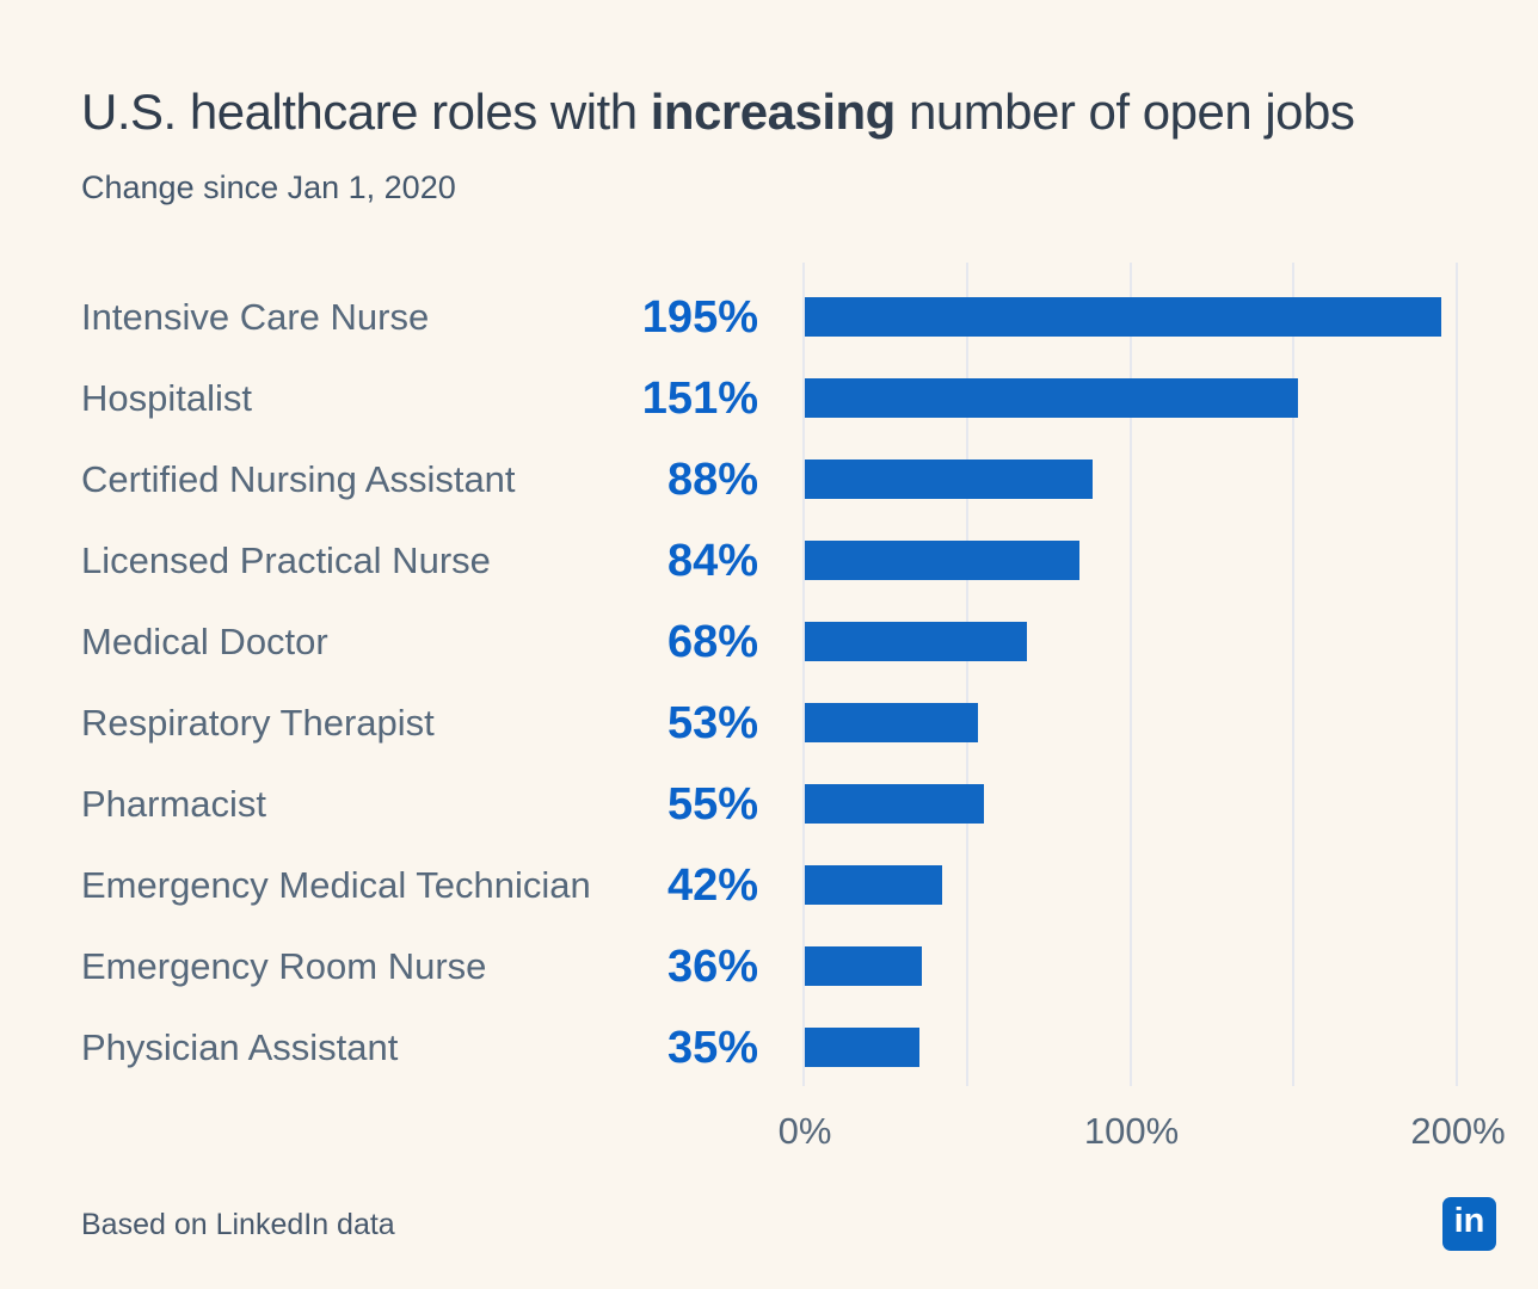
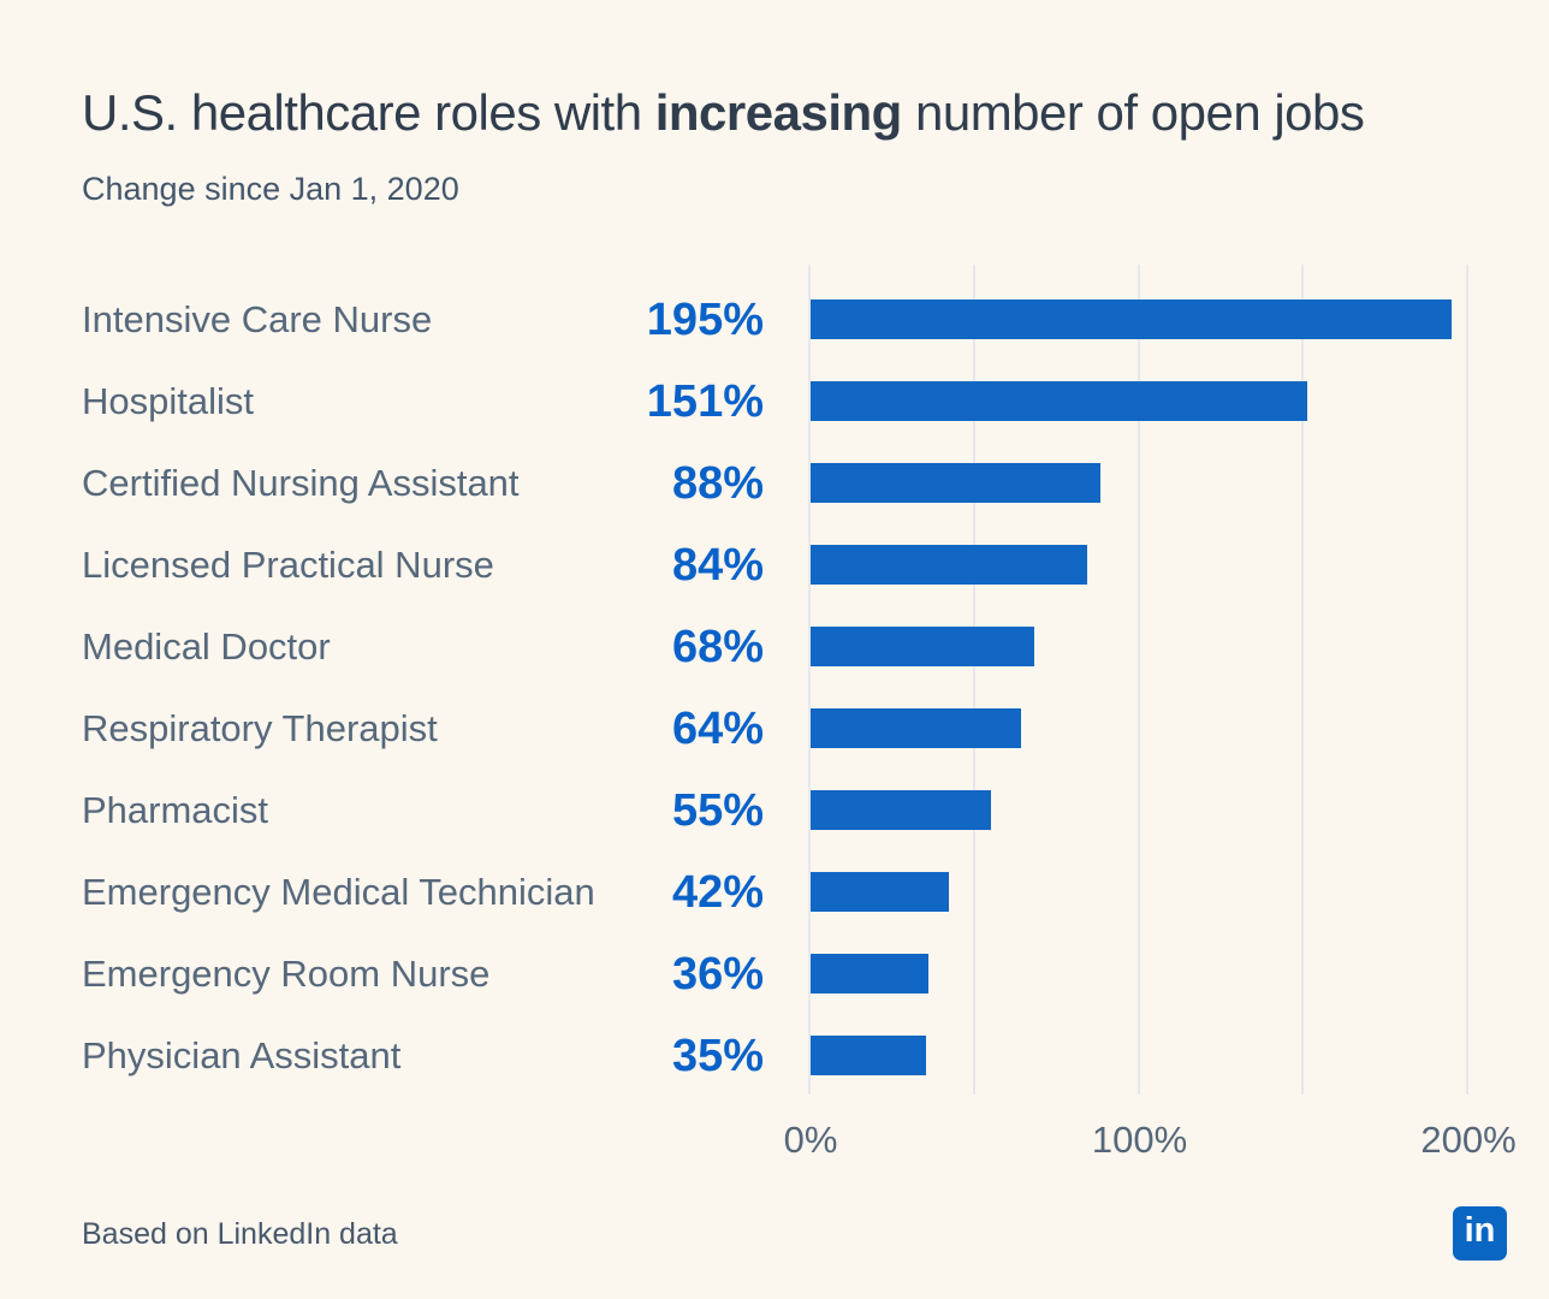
Respiratory Therapist: 53% -> 64%
